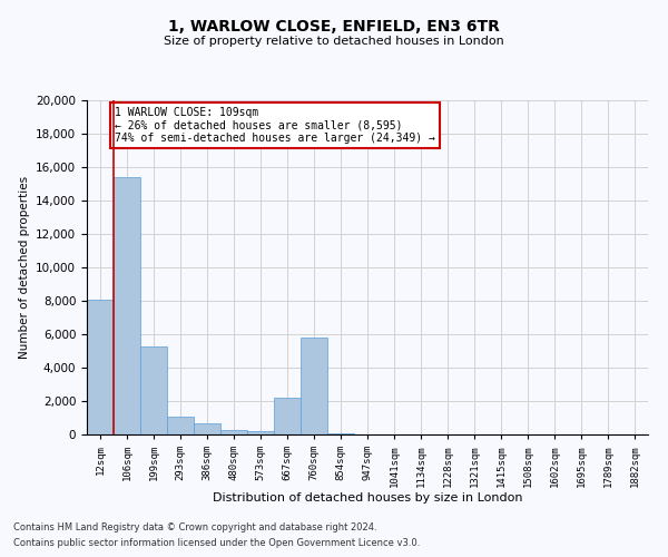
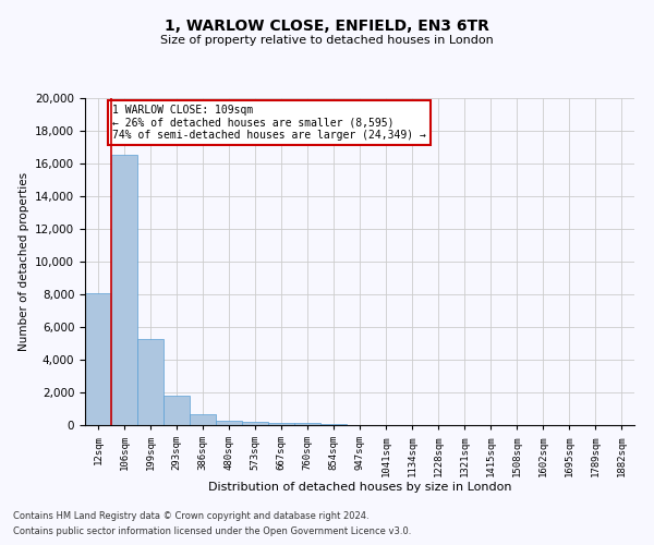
106sqm: 15,400 -> 16,600
293sqm: 1,100 -> 1,800
667sqm: 2,200 -> 200
760sqm: 5,800 -> 100
